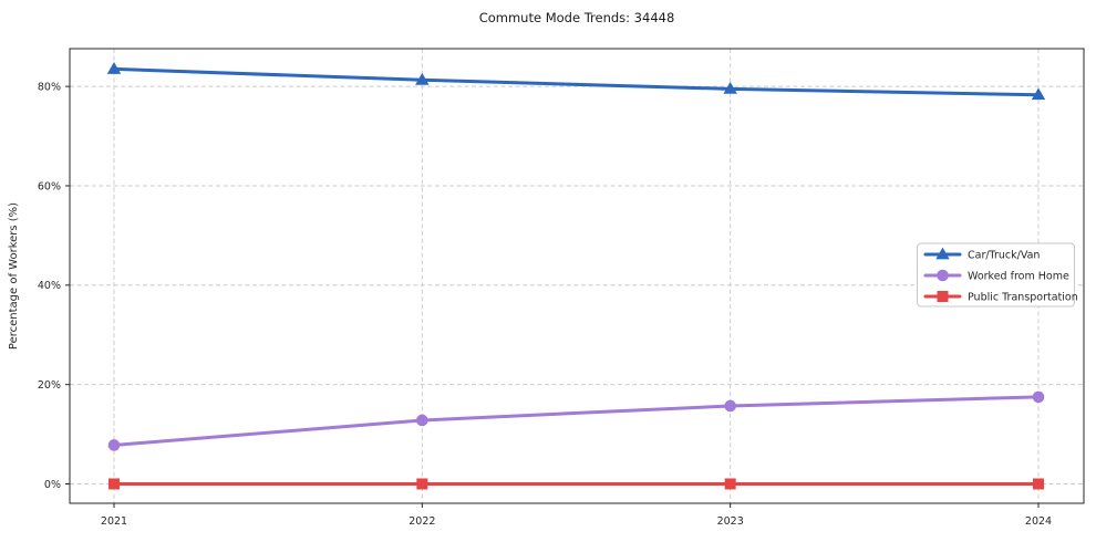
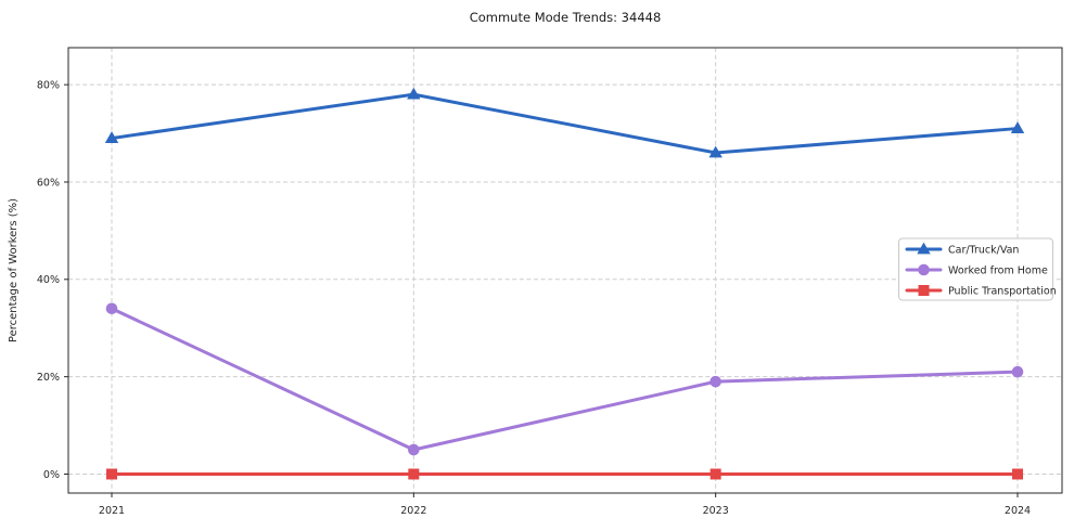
Car/Truck/Van/2021: 84% -> 69%
Worked from Home/2021: 8% -> 34%
Car/Truck/Van/2022: 81% -> 78%
Worked from Home/2022: 13% -> 5%
Car/Truck/Van/2023: 80% -> 66%
Worked from Home/2023: 16% -> 19%
Car/Truck/Van/2024: 78% -> 71%
Worked from Home/2024: 18% -> 21%
